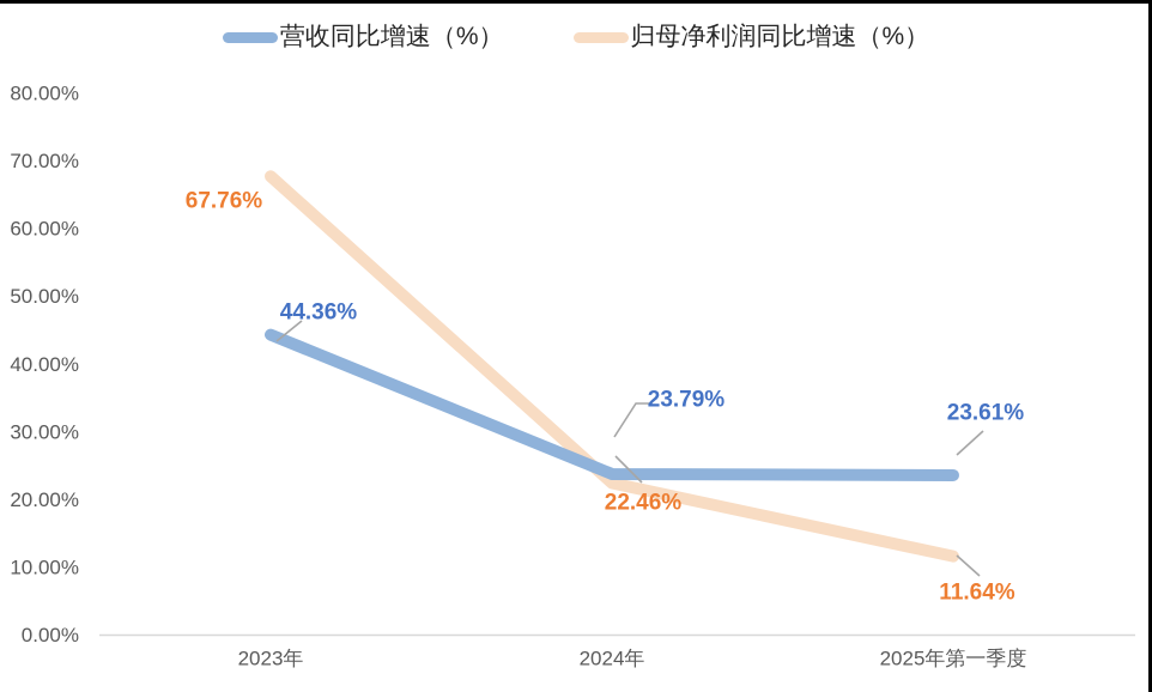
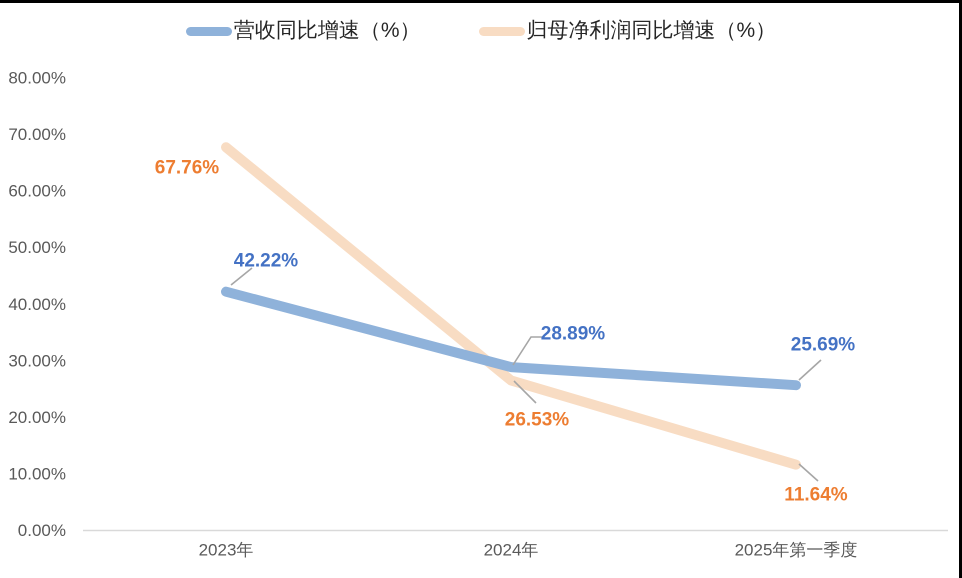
营收同比增速（%）/2023年: 44.36% -> 42.22%
营收同比增速（%）/2024年: 23.79% -> 28.89%
归母净利润同比增速（%）/2024年: 22.46% -> 26.53%
营收同比增速（%）/2025年第一季度: 23.61% -> 25.69%
